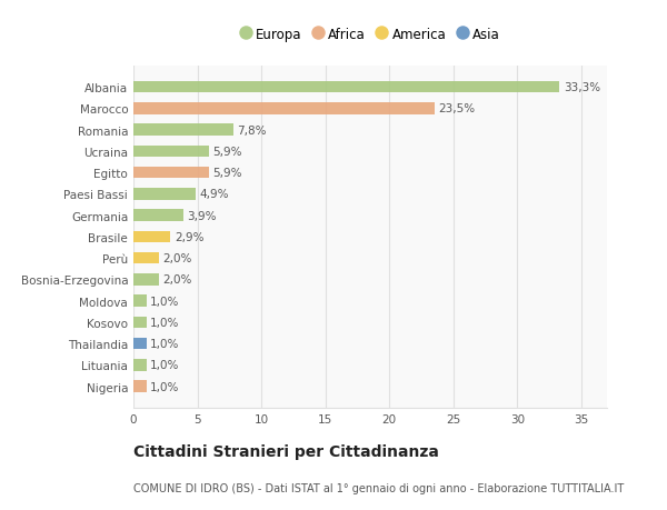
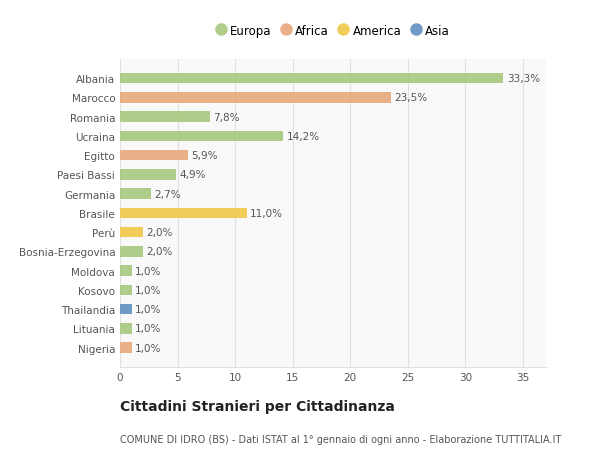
Ucraina: 5,9% -> 14,2%
Germania: 3,9% -> 2,7%
Brasile: 2,9% -> 11,0%
